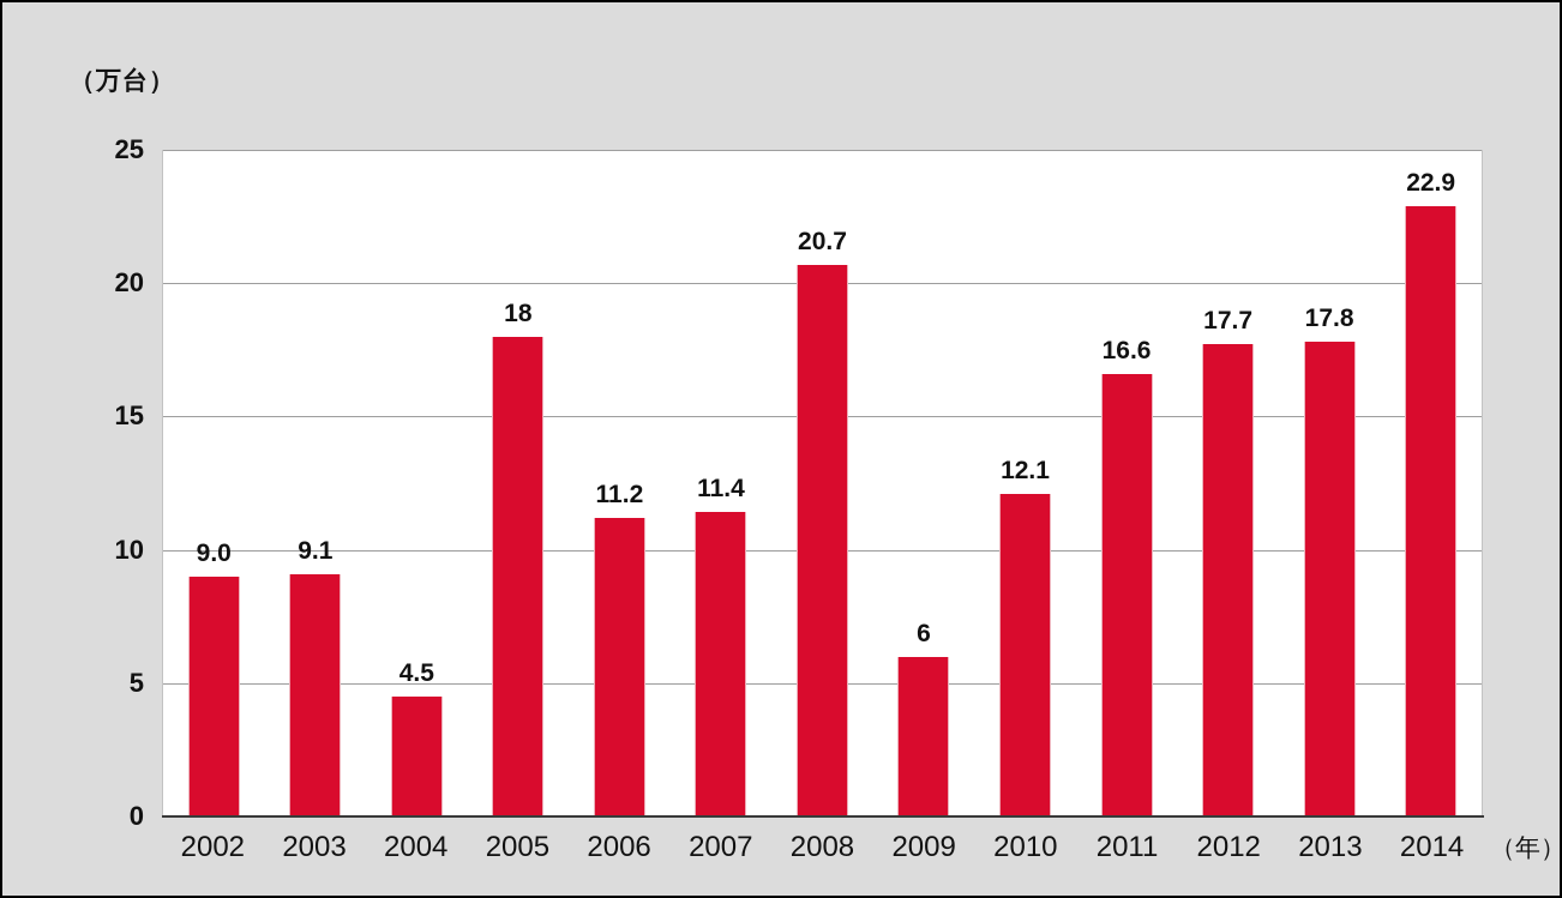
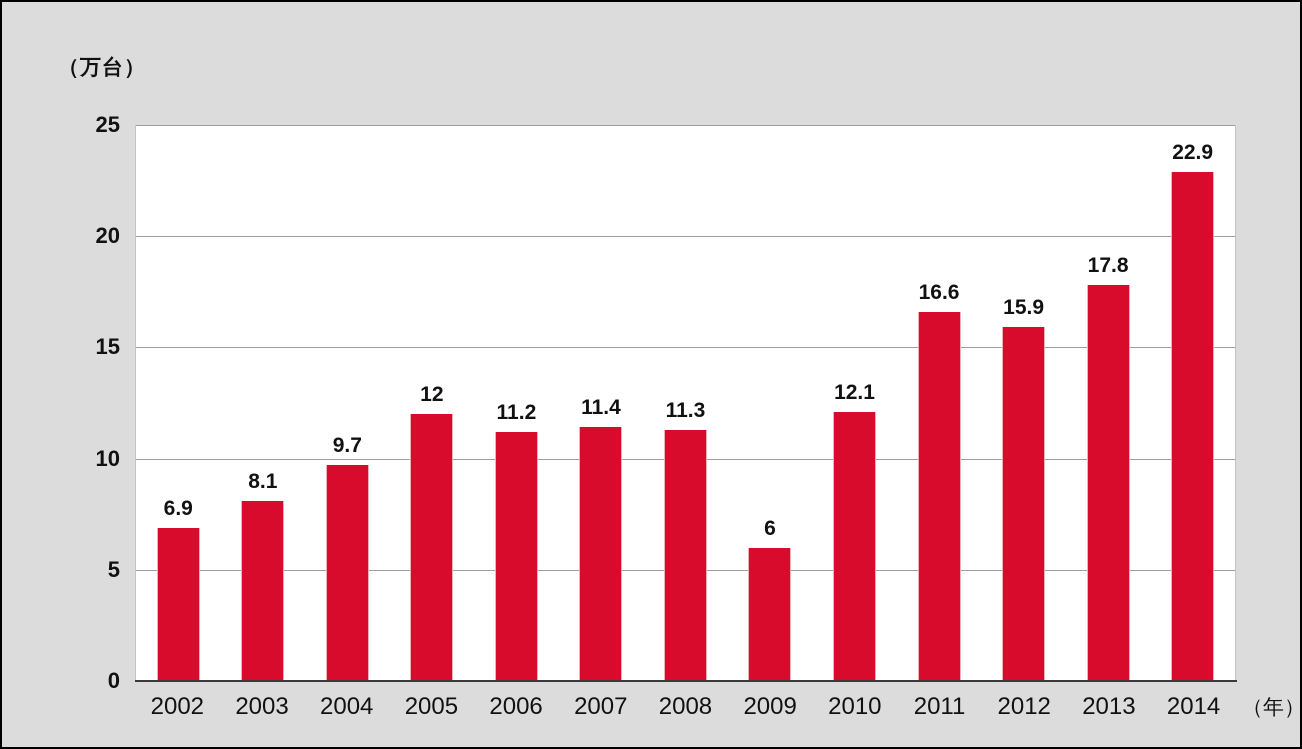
2002: 9.0 -> 6.9
2003: 9.1 -> 8.1
2004: 4.5 -> 9.7
2005: 18 -> 12
2008: 20.7 -> 11.3
2012: 17.7 -> 15.9
